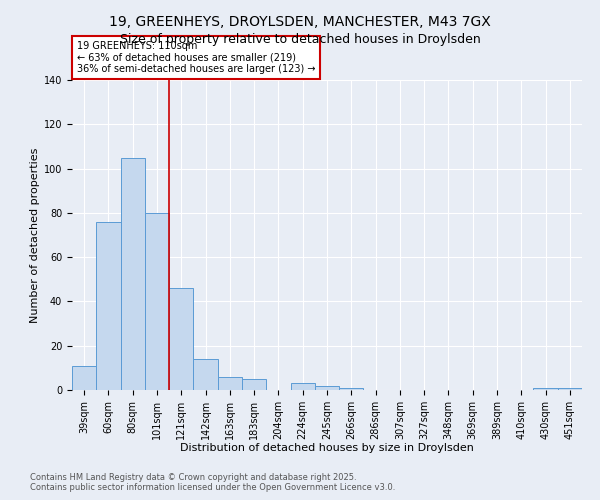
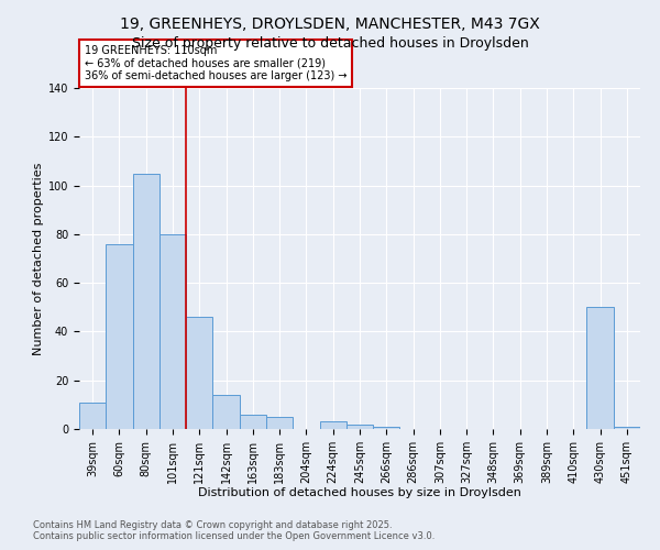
430sqm: 1 -> 50
